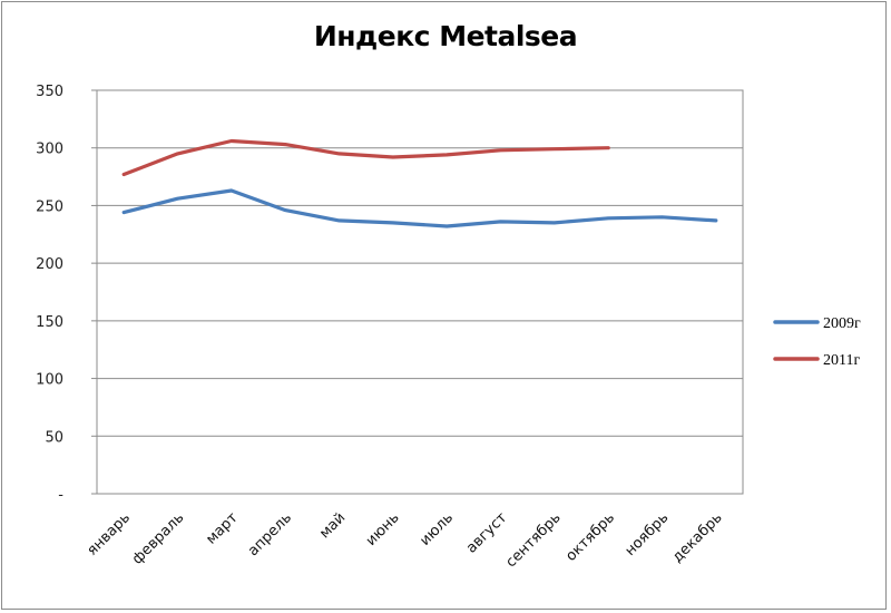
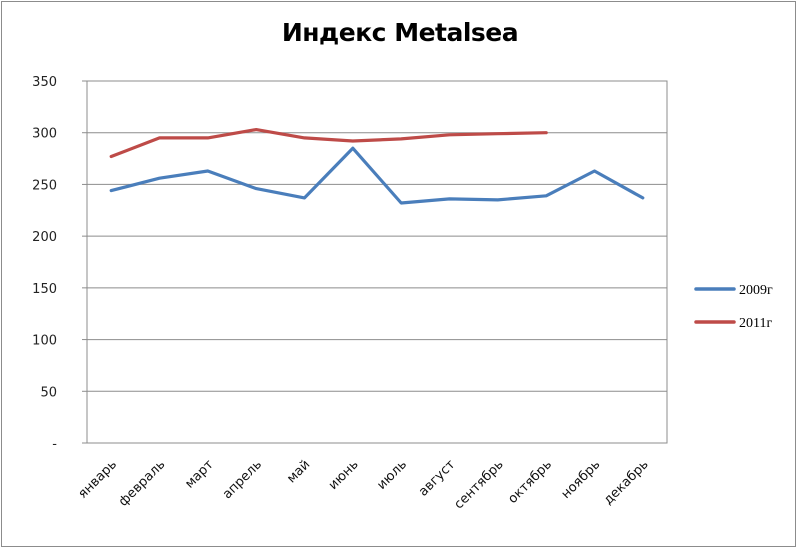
2011г/март: 306 -> 295
2009г/июнь: 235 -> 285
2009г/ноябрь: 240 -> 263
